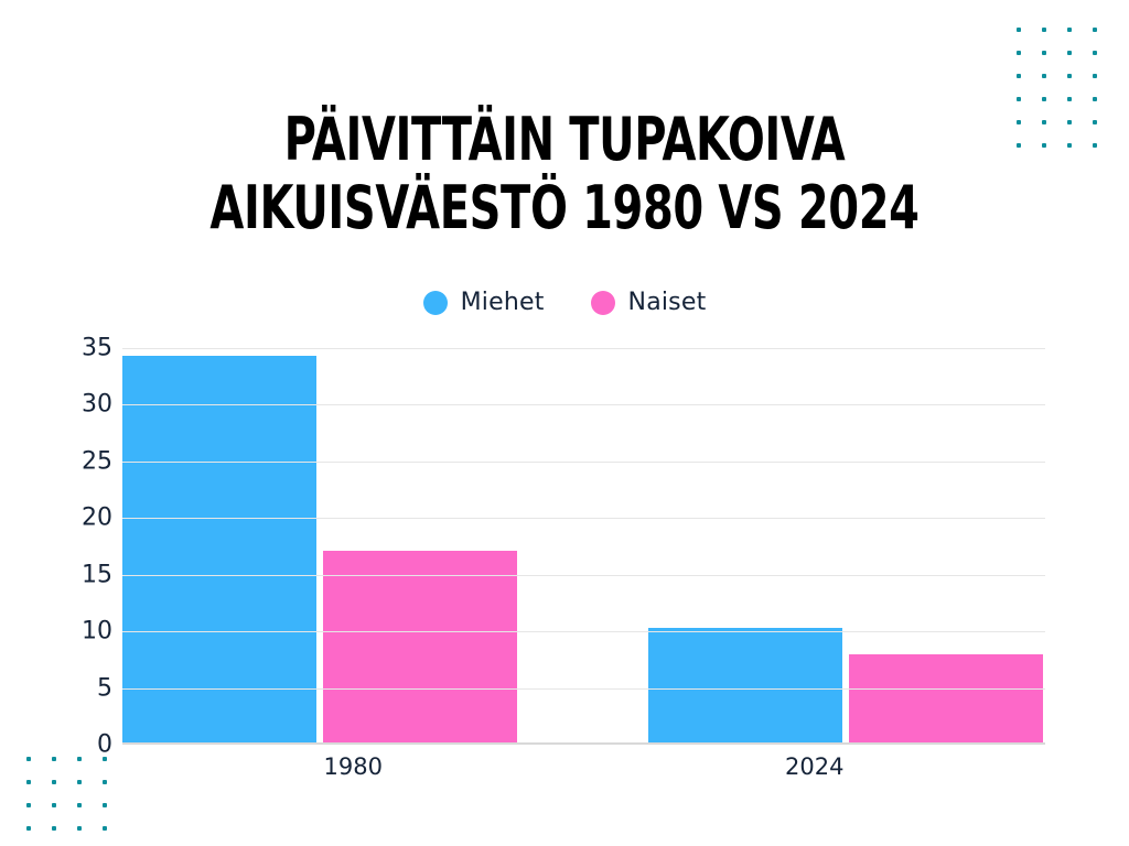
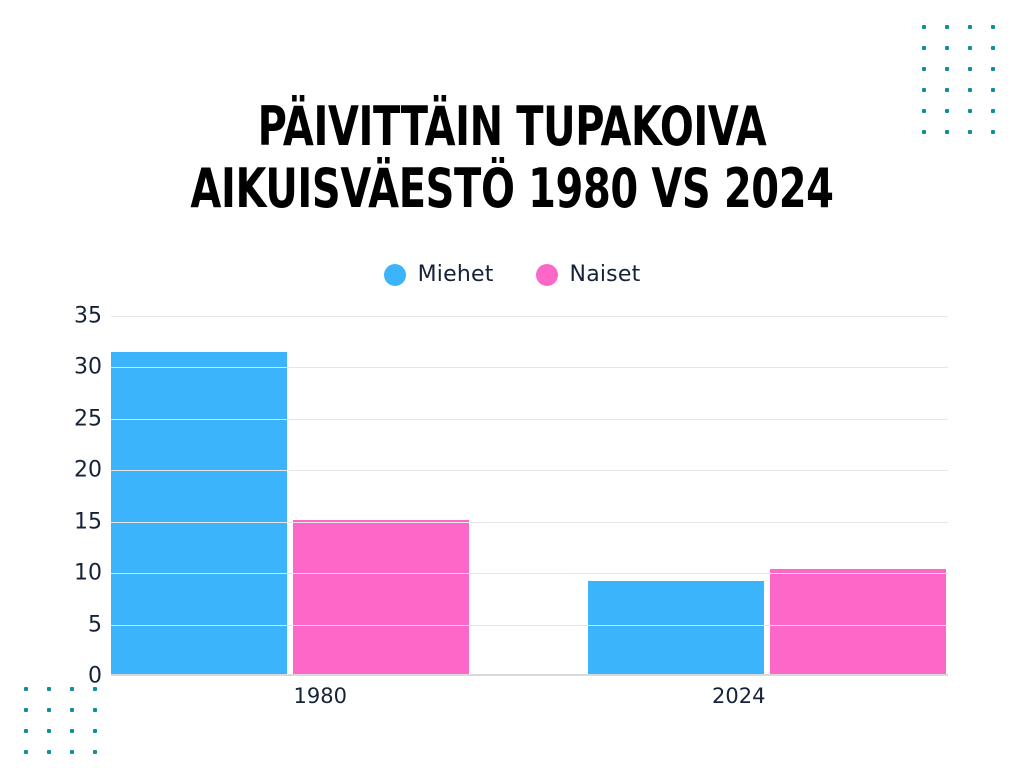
Miehet/1980: 34.3 -> 31.5
Naiset/1980: 17.1 -> 15.2
Miehet/2024: 10.3 -> 9.2
Naiset/2024: 8.0 -> 10.4
